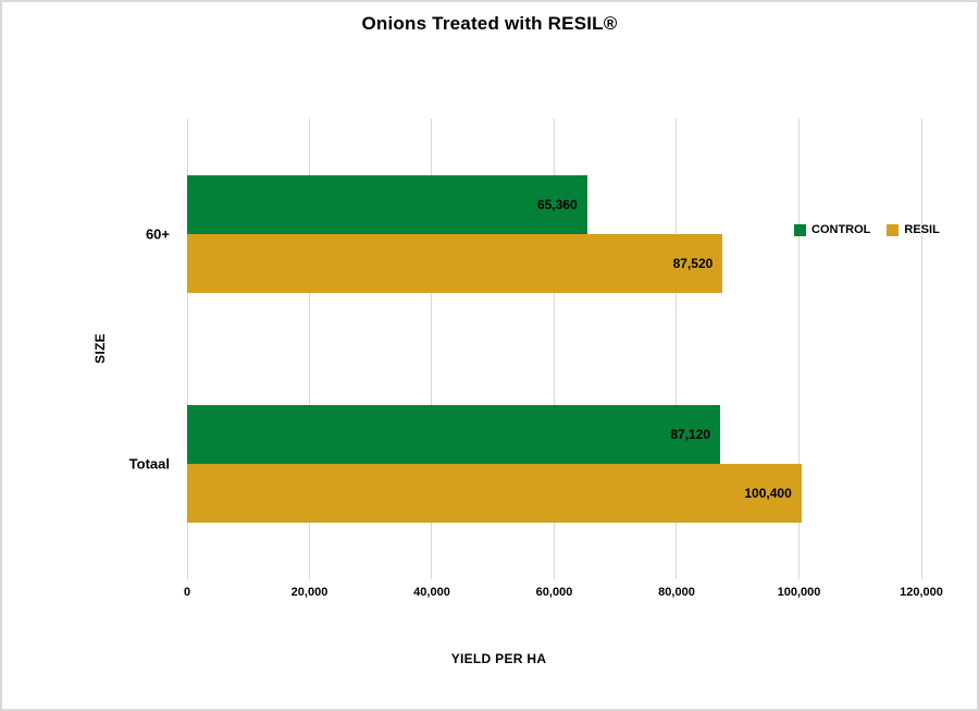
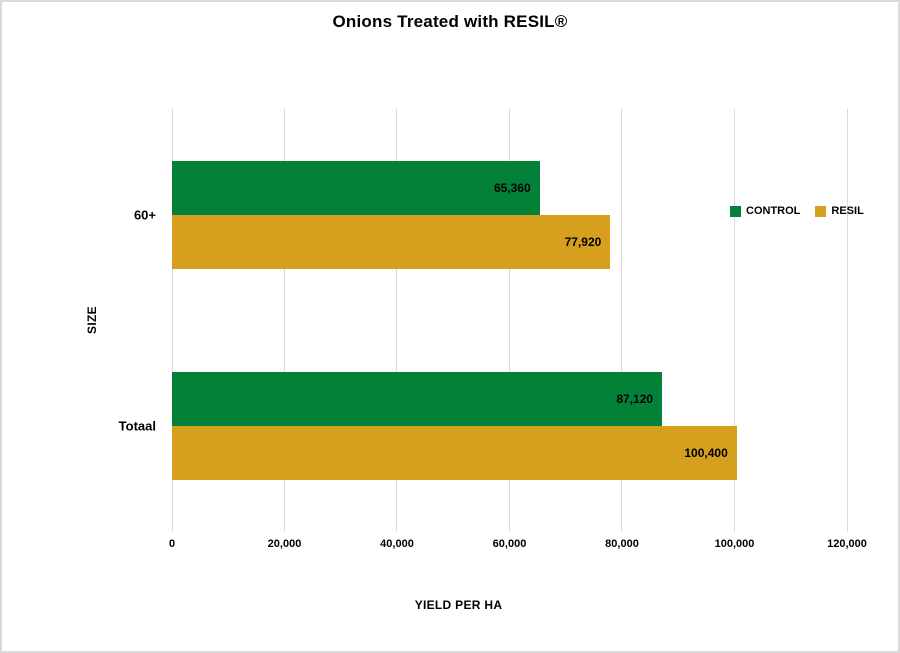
RESIL/60+: 87,520 -> 77,920
